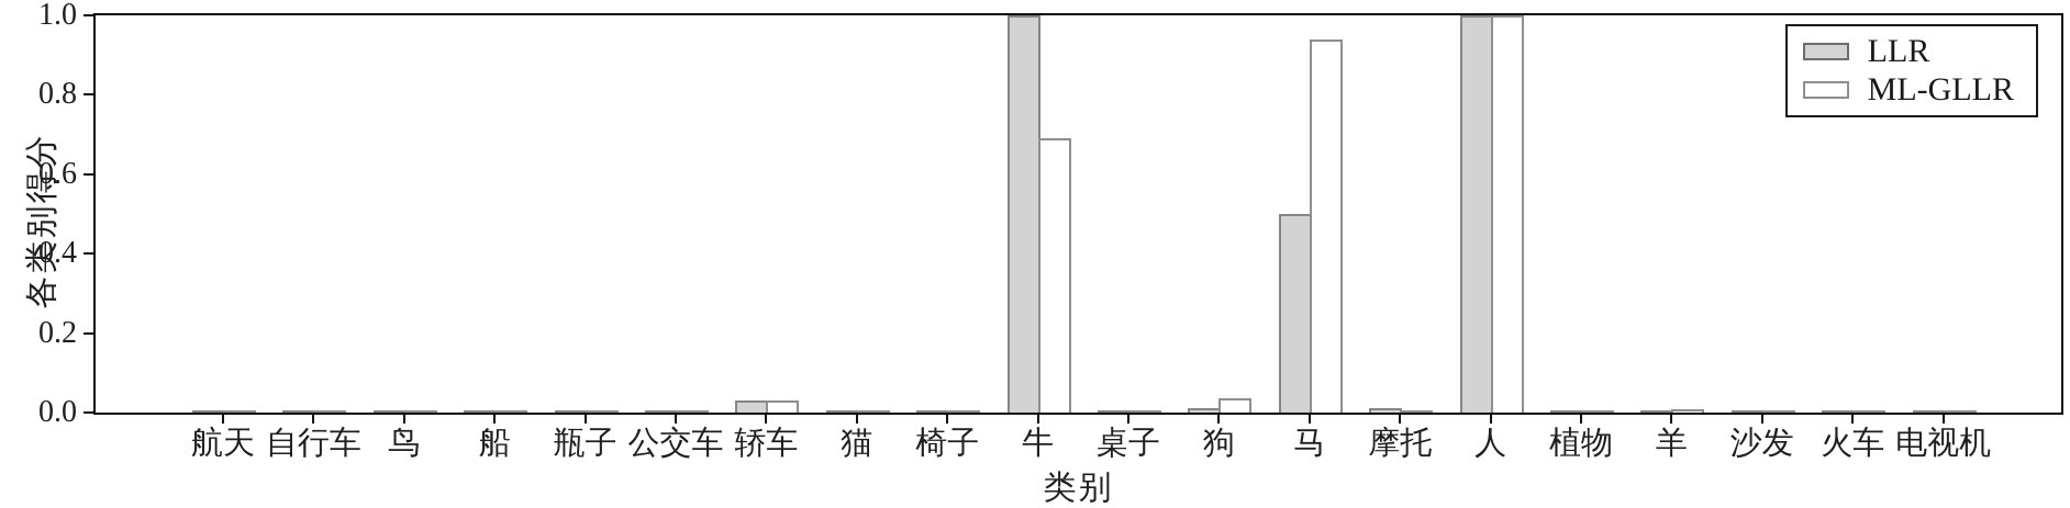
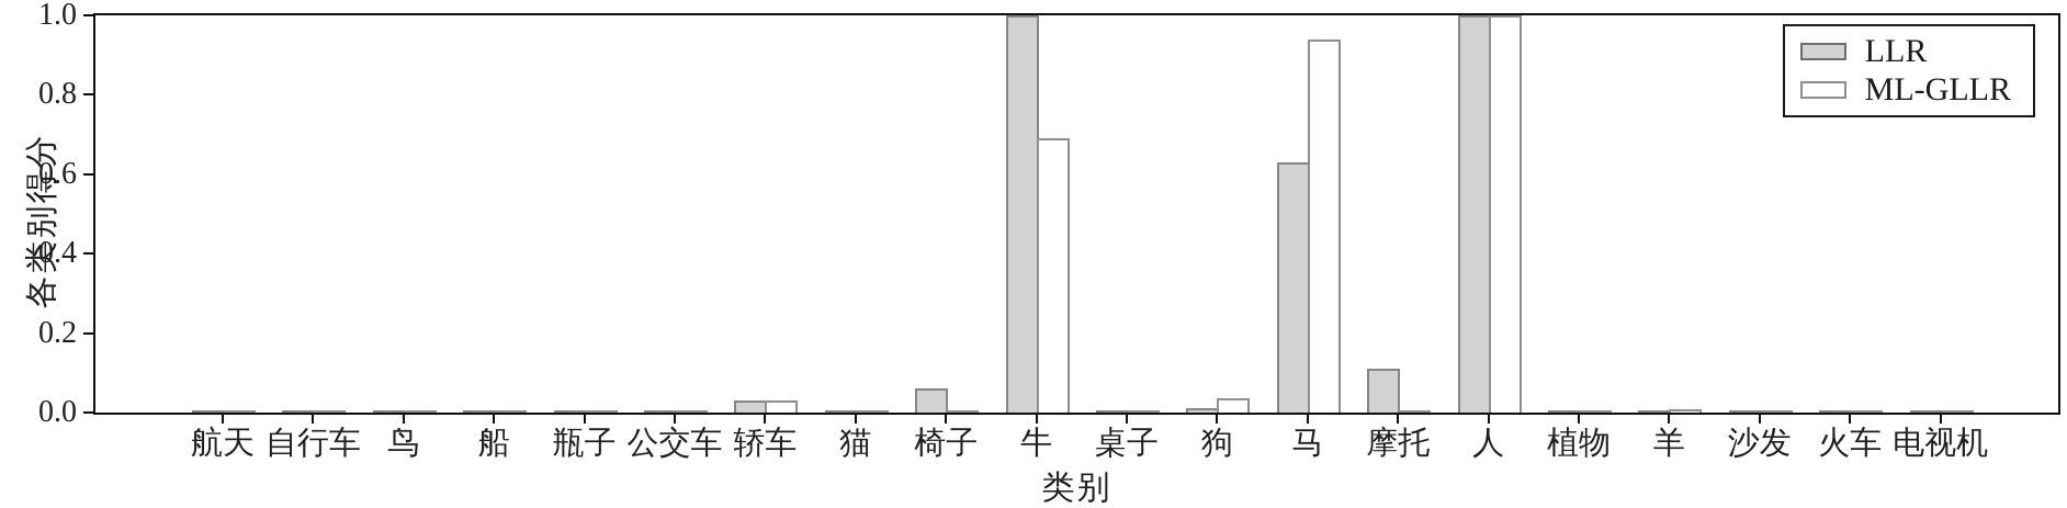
LLR/椅子: 0.01 -> 0.06
LLR/马: 0.50 -> 0.63
LLR/摩托: 0.01 -> 0.11
